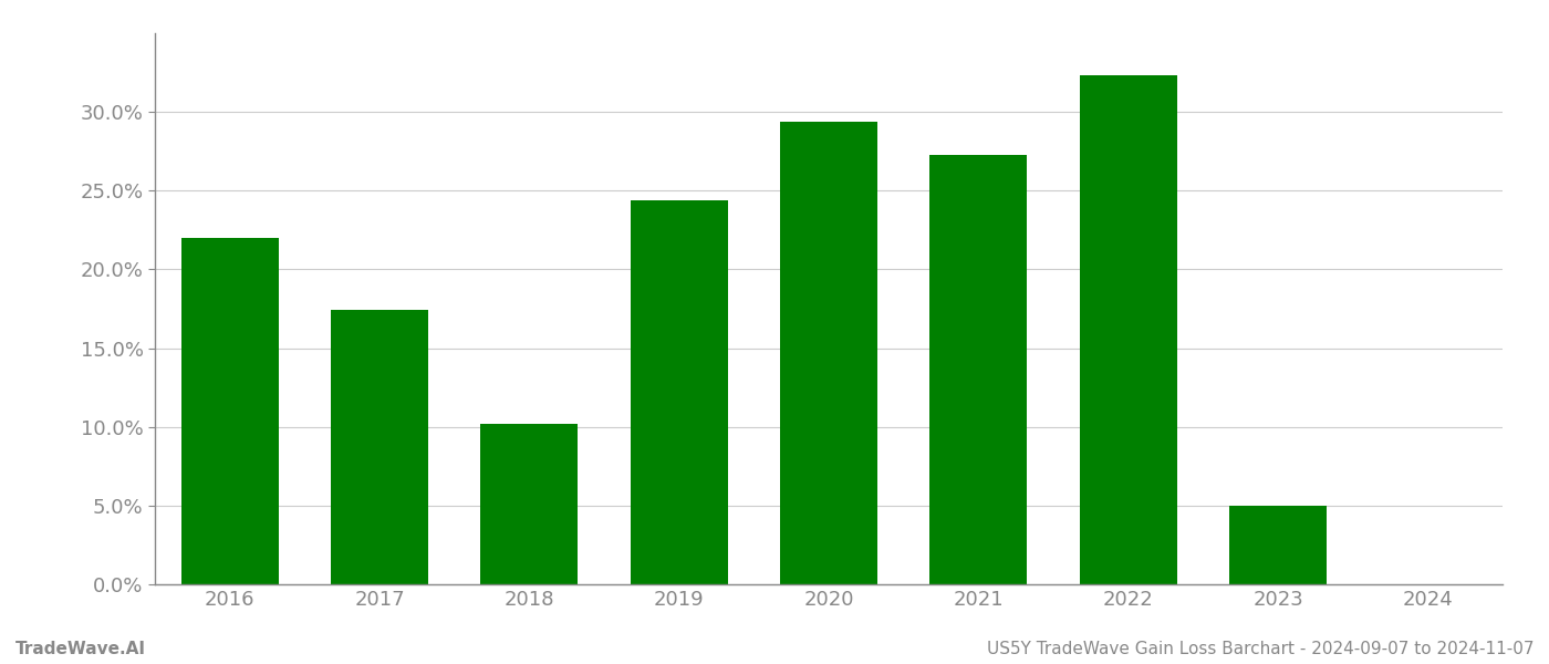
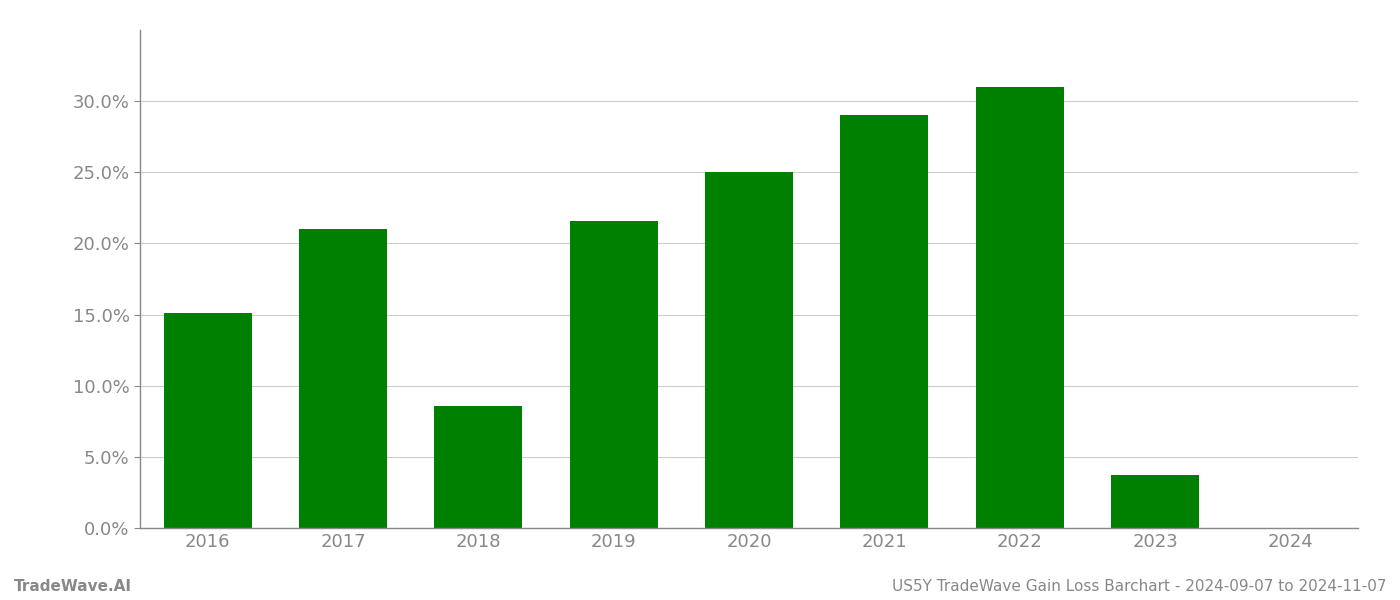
2016: 22.0% -> 15.1%
2017: 17.4% -> 21.0%
2018: 10.2% -> 8.6%
2019: 24.4% -> 21.6%
2020: 29.4% -> 25.0%
2021: 27.3% -> 29.0%
2022: 32.3% -> 31.0%
2023: 5.0% -> 3.7%
